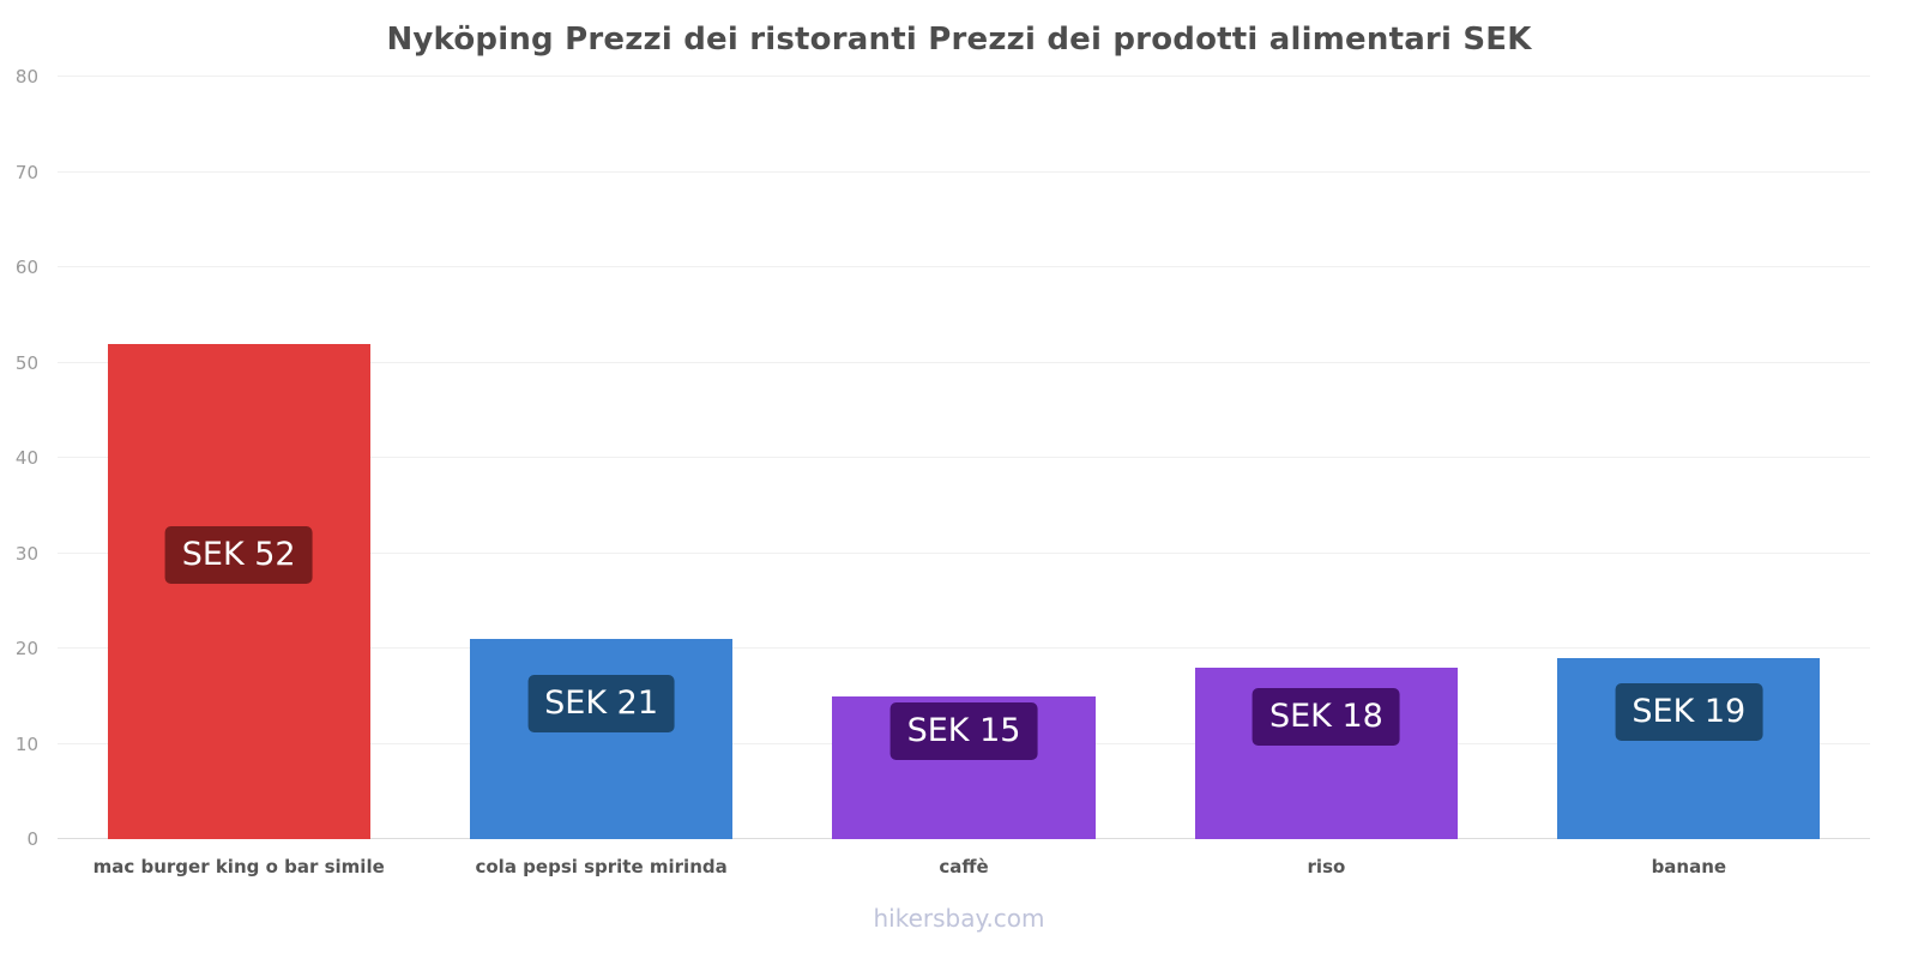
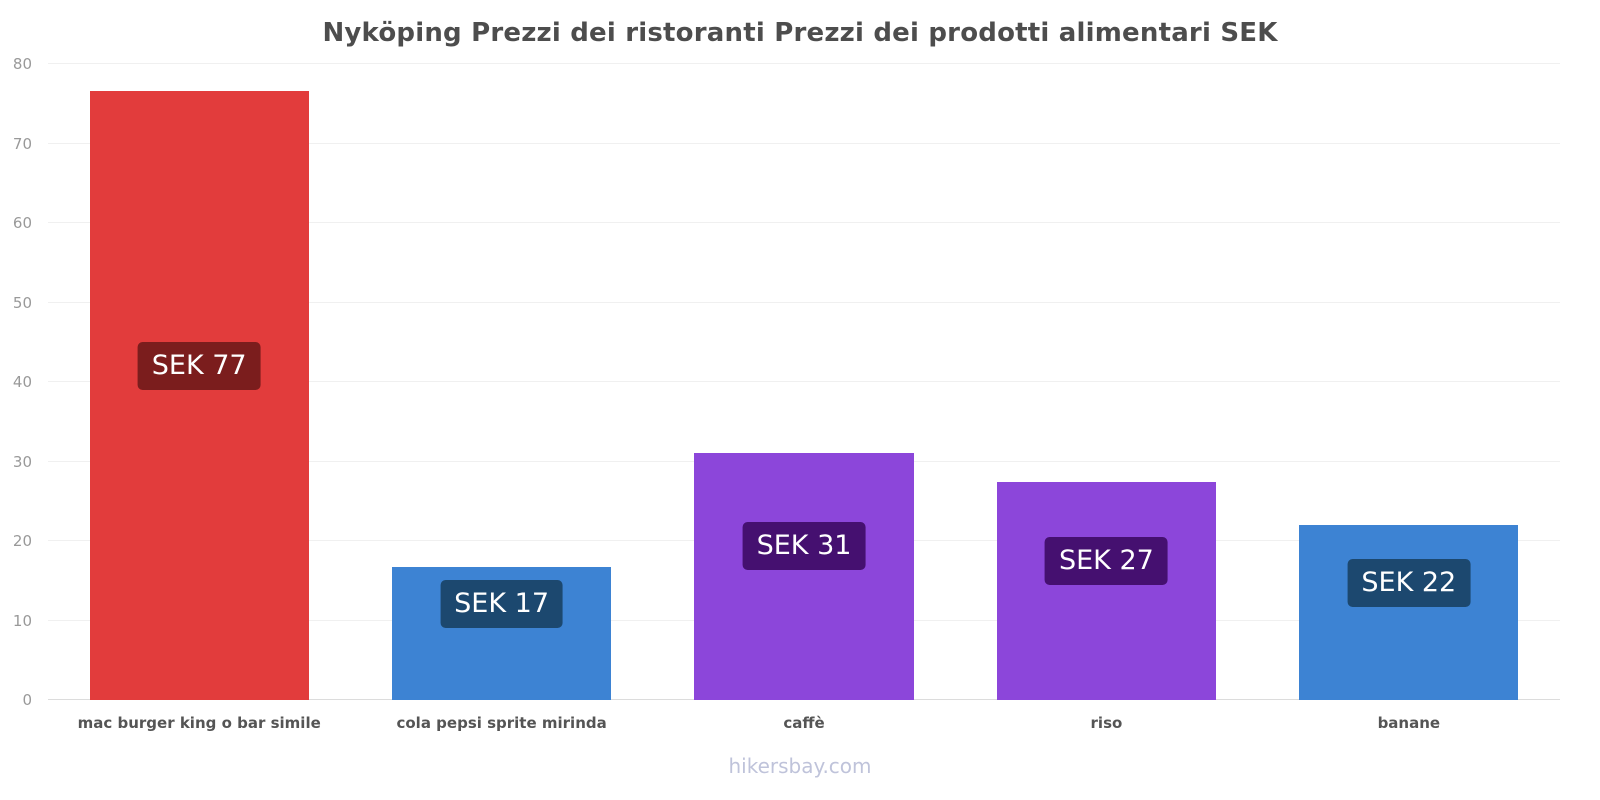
mac burger king o bar simile: 52 -> 77
cola pepsi sprite mirinda: 21 -> 17
caffè: 15 -> 31
riso: 18 -> 27
banane: 19 -> 22
